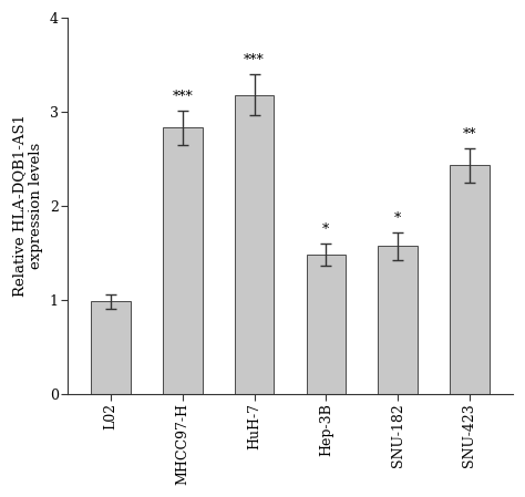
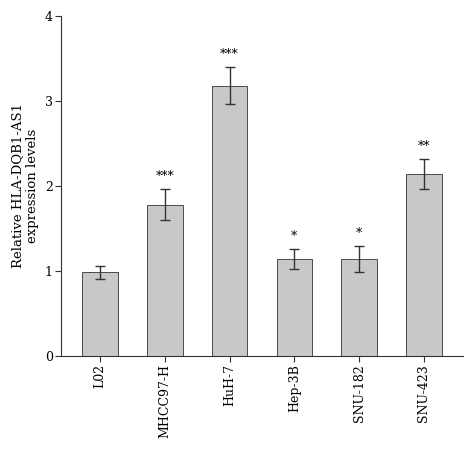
MHCC97-H: 2.83 -> 1.78
Hep-3B: 1.48 -> 1.14
SNU-182: 1.57 -> 1.14
SNU-423: 2.43 -> 2.14
